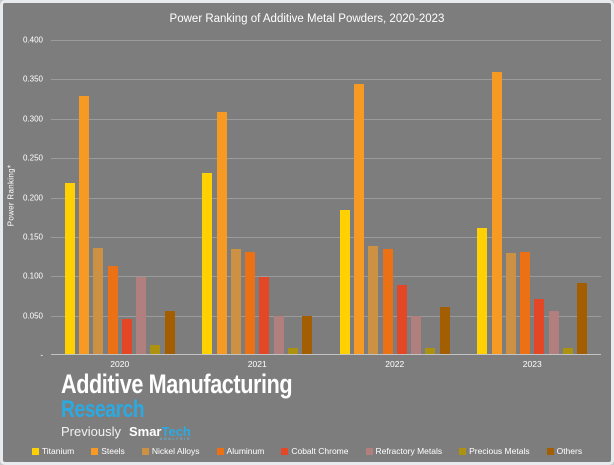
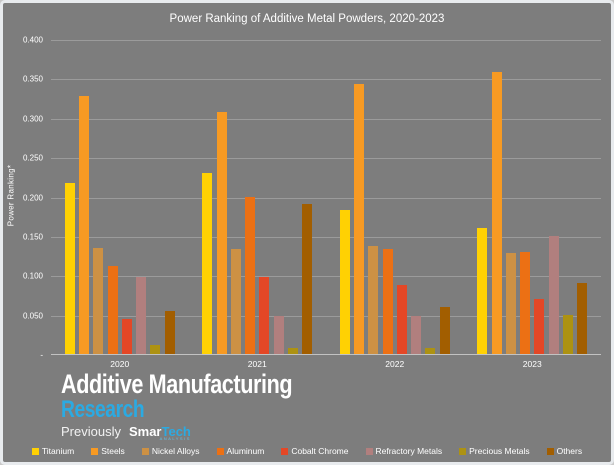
Aluminum/2021: 0.13 -> 0.20
Others/2021: 0.05 -> 0.19
Refractory Metals/2023: 0.06 -> 0.15
Precious Metals/2023: 0.01 -> 0.05
